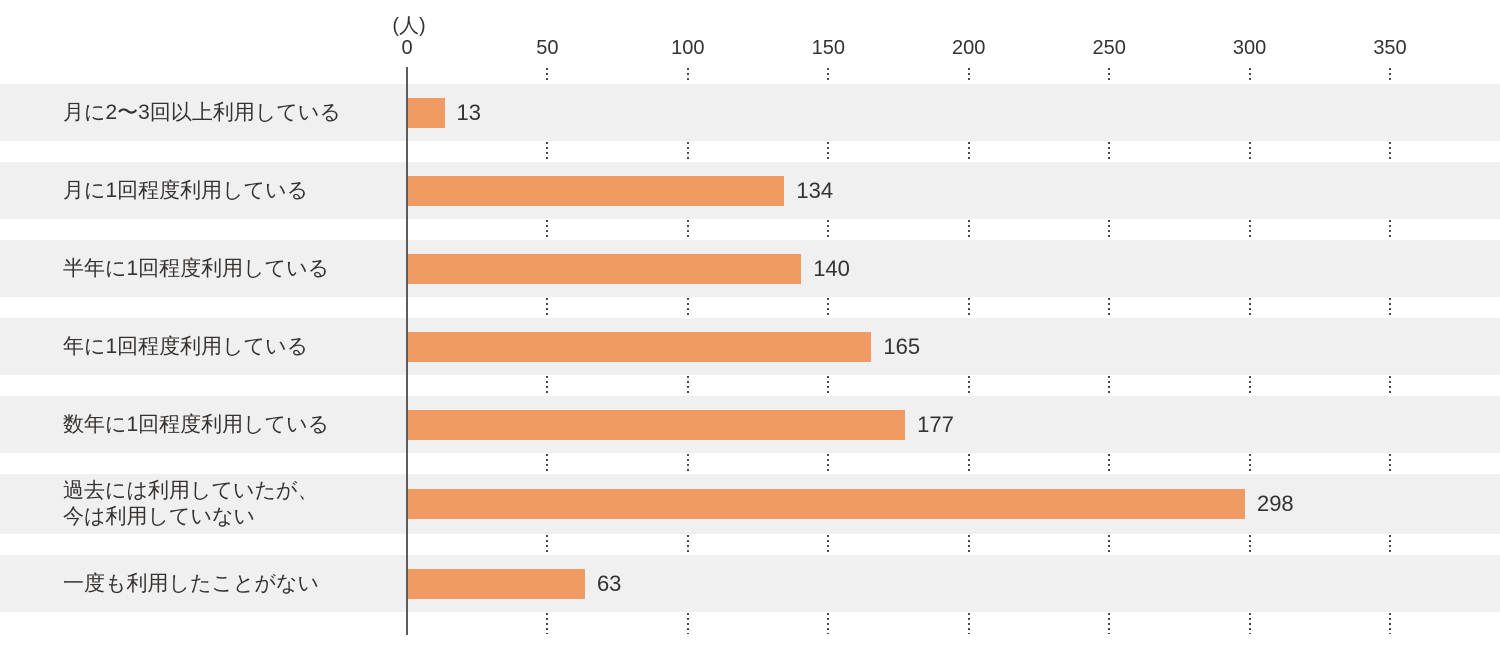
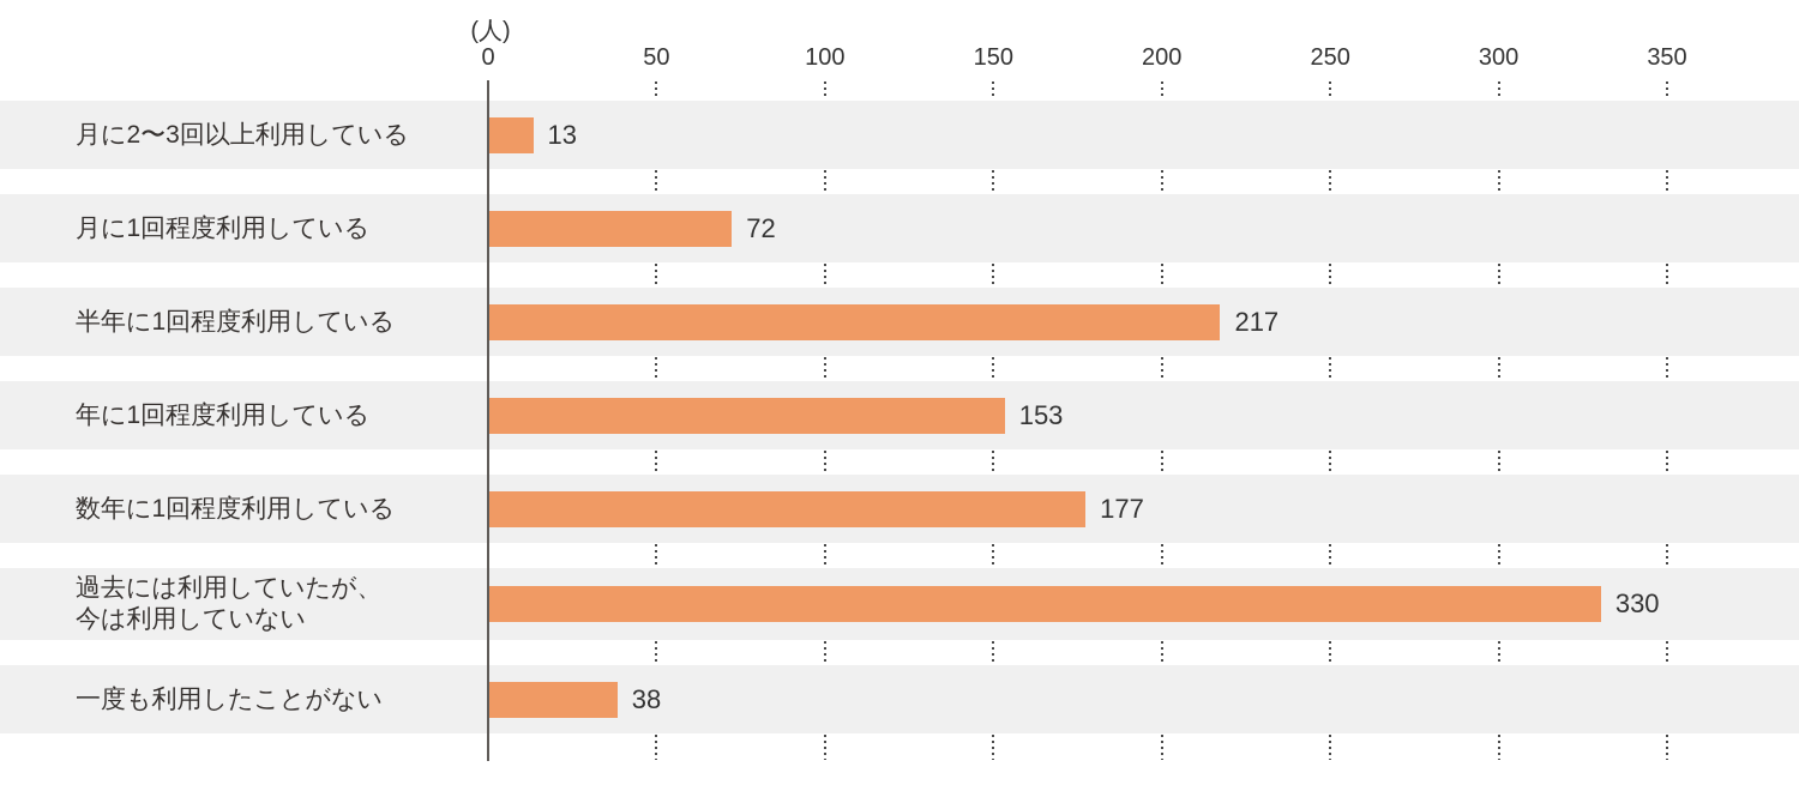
月に1回程度利用している: 134 -> 72
半年に1回程度利用している: 140 -> 217
年に1回程度利用している: 165 -> 153
過去には利用していたが、 今は利用していない: 298 -> 330
一度も利用したことがない: 63 -> 38
